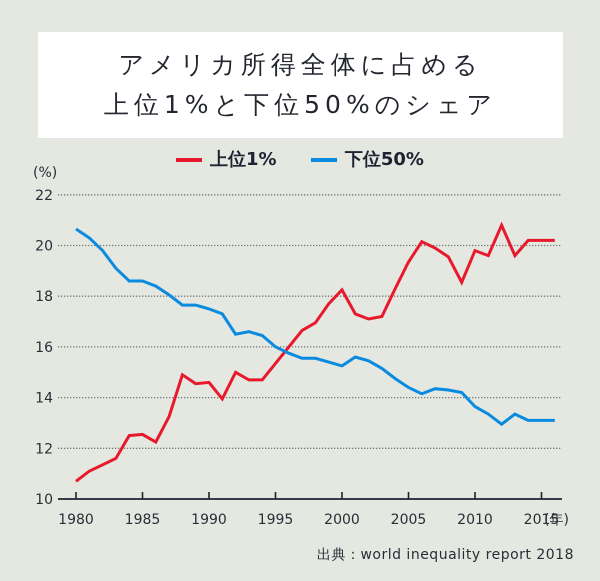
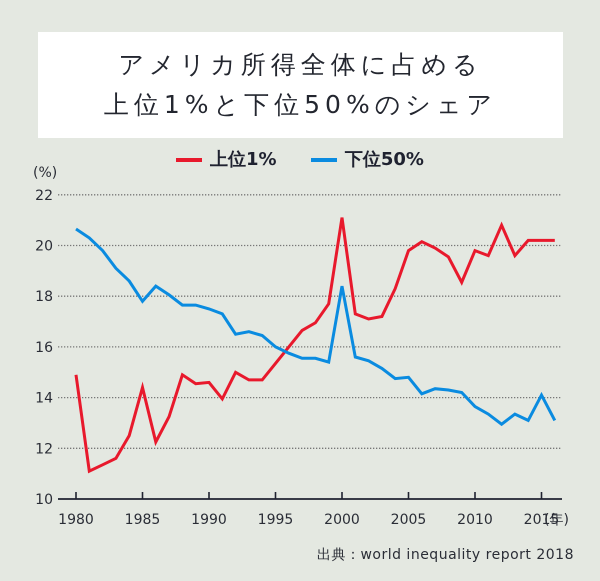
上位1%/1980: 10.7 -> 14.9
上位1%/1985: 12.6 -> 14.4
下位50%/1985: 18.6 -> 17.8
上位1%/2000: 18.2 -> 21.1
下位50%/2000: 15.2 -> 18.4
上位1%/2005: 19.4 -> 19.8
下位50%/2005: 14.4 -> 14.8
下位50%/2015: 13.1 -> 14.1
